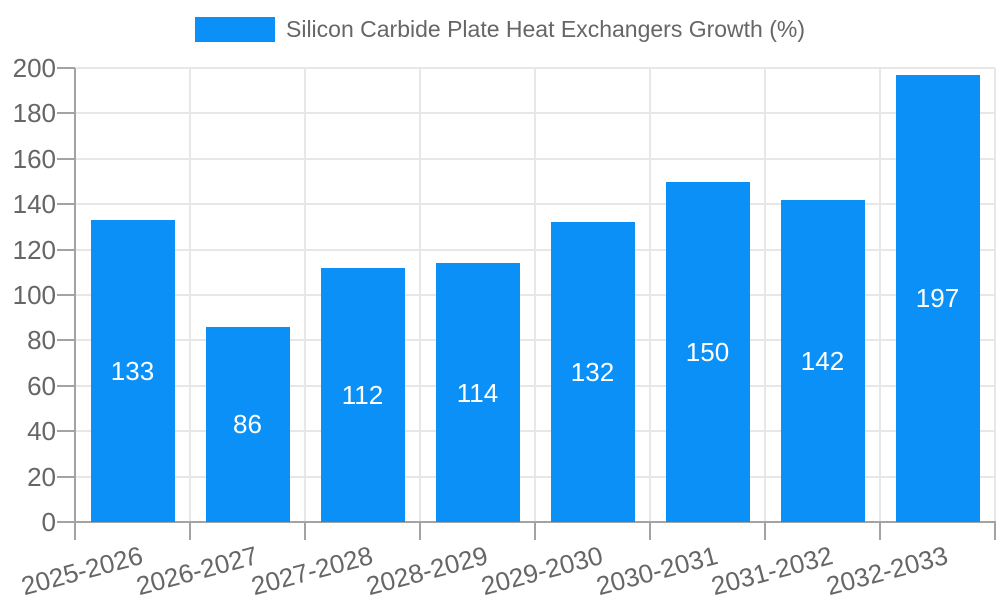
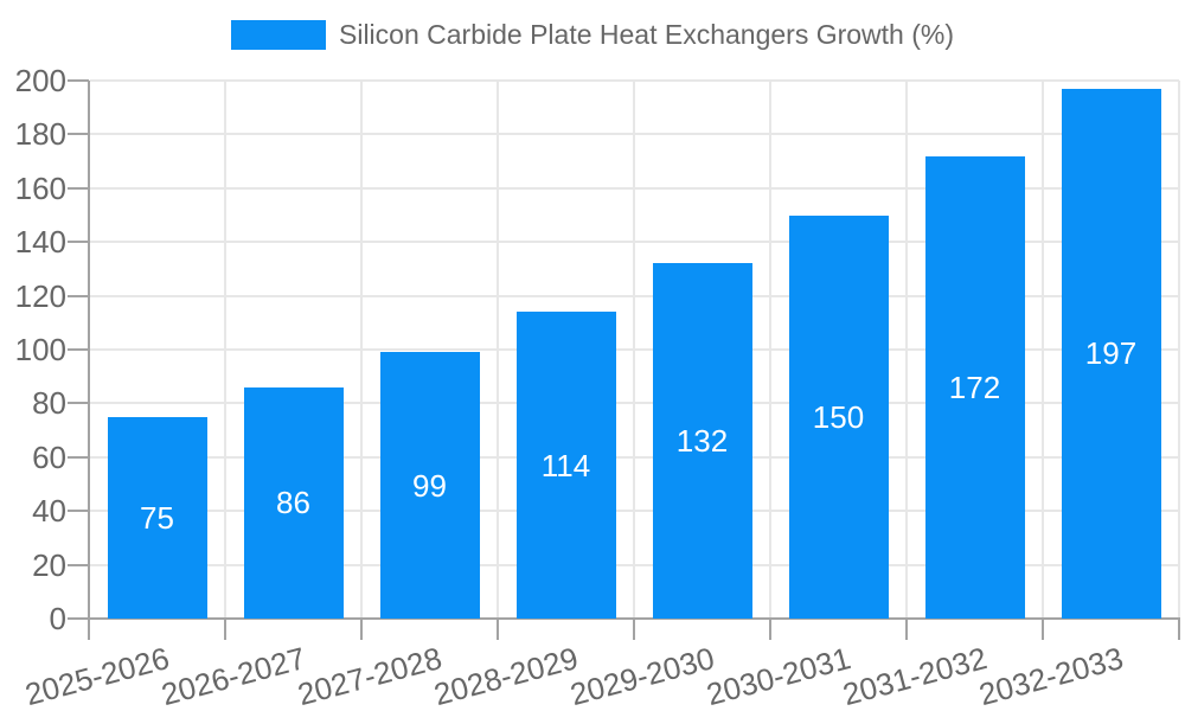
2025-2026: 133 -> 75
2027-2028: 112 -> 99
2031-2032: 142 -> 172
